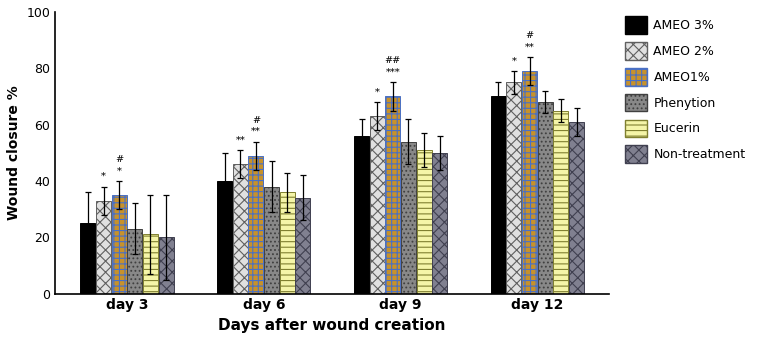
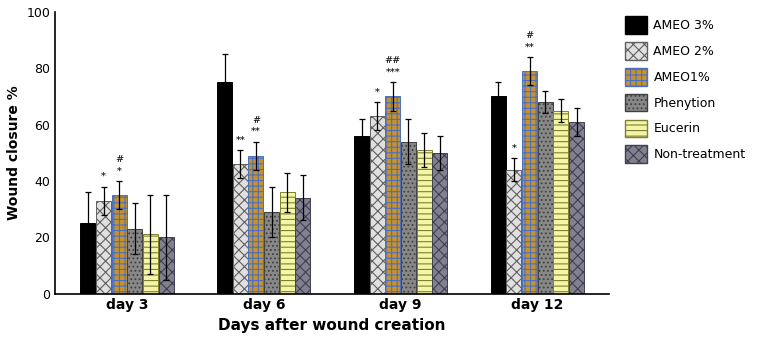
AMEO 3%/day 6: 40 -> 75
Phenytion/day 6: 38 -> 29
AMEO 2%/day 12: 75 -> 44
